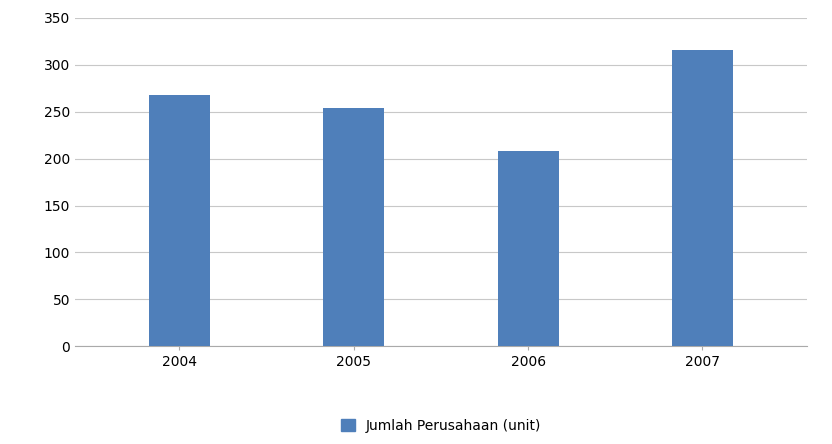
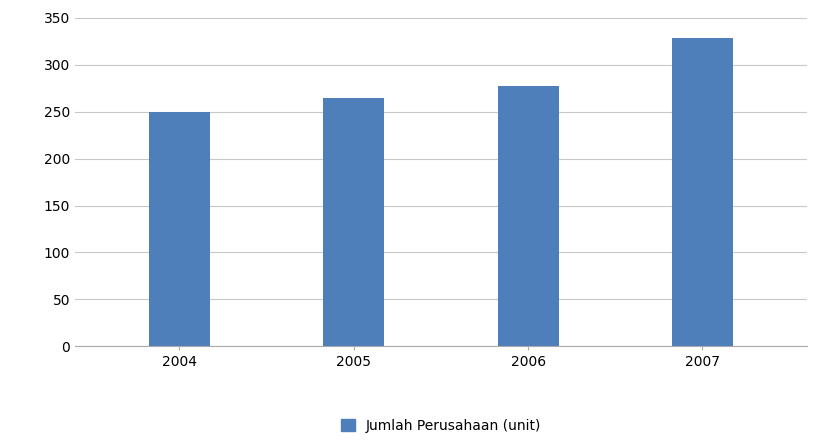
2004: 268 -> 250
2005: 254 -> 265
2006: 208 -> 277
2007: 316 -> 328
